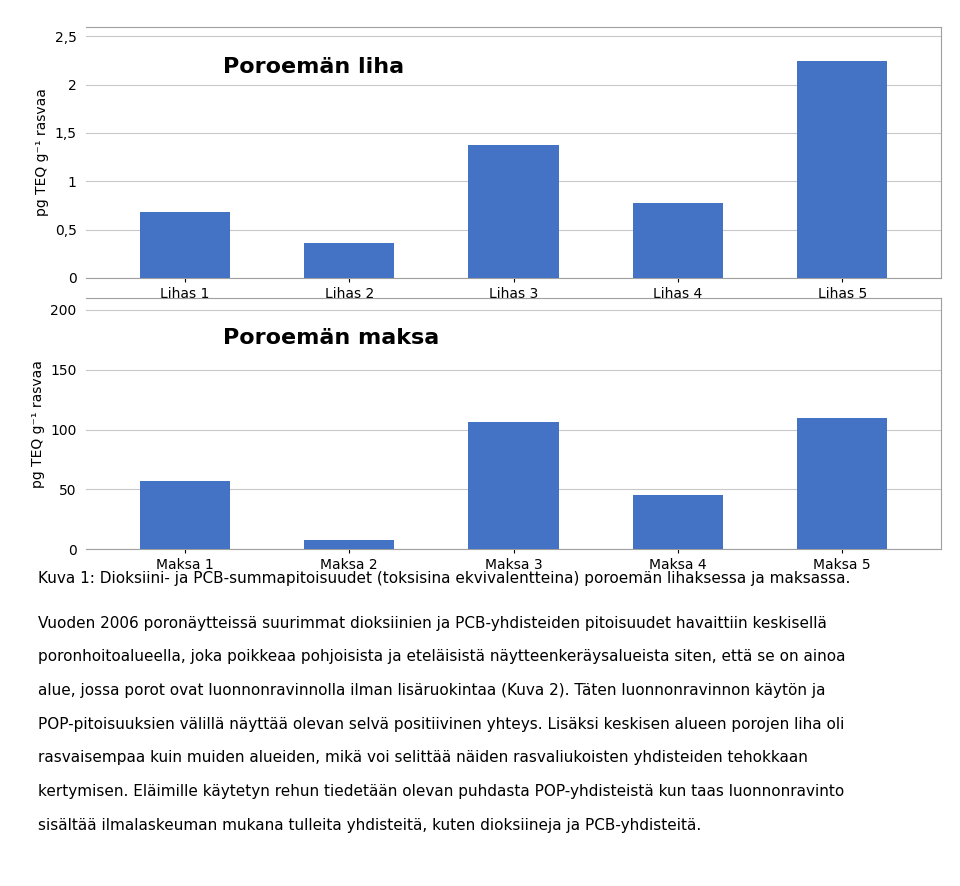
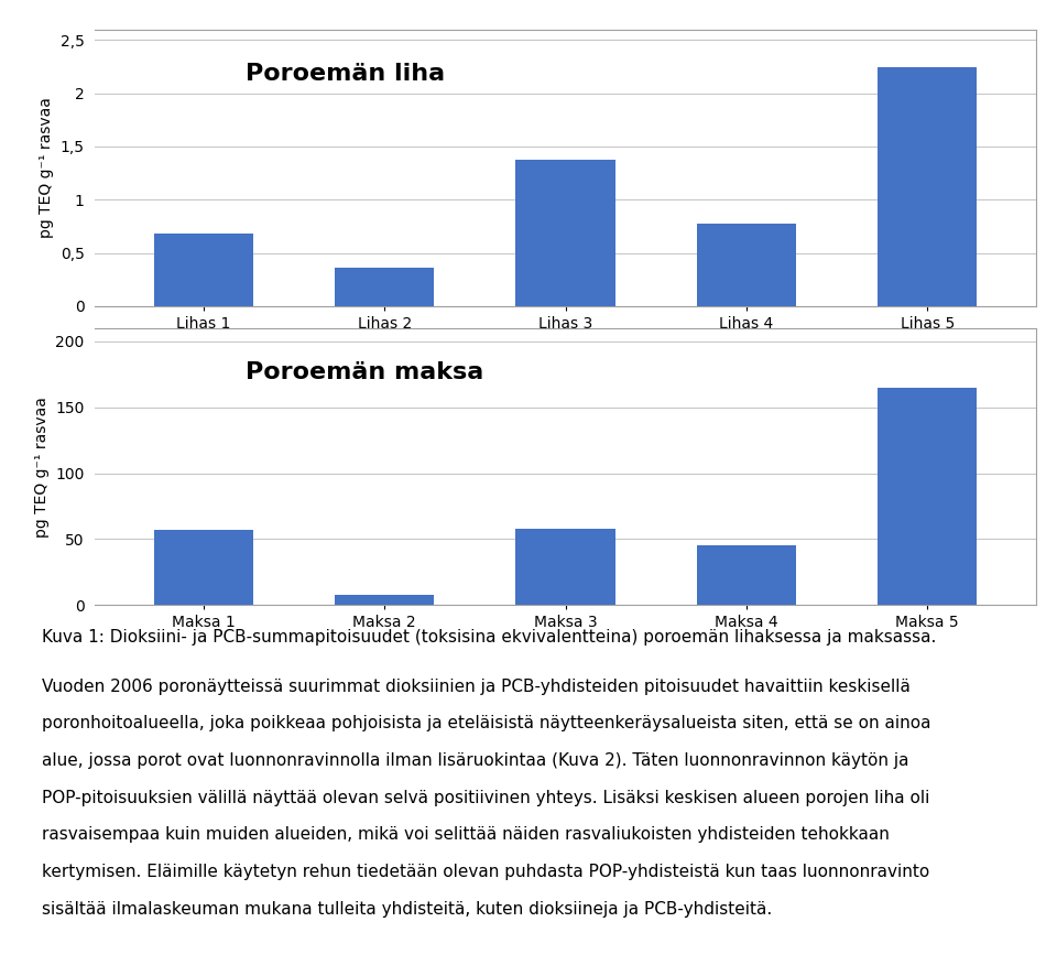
Maksa 3: 106 -> 58
Maksa 5: 110 -> 165
